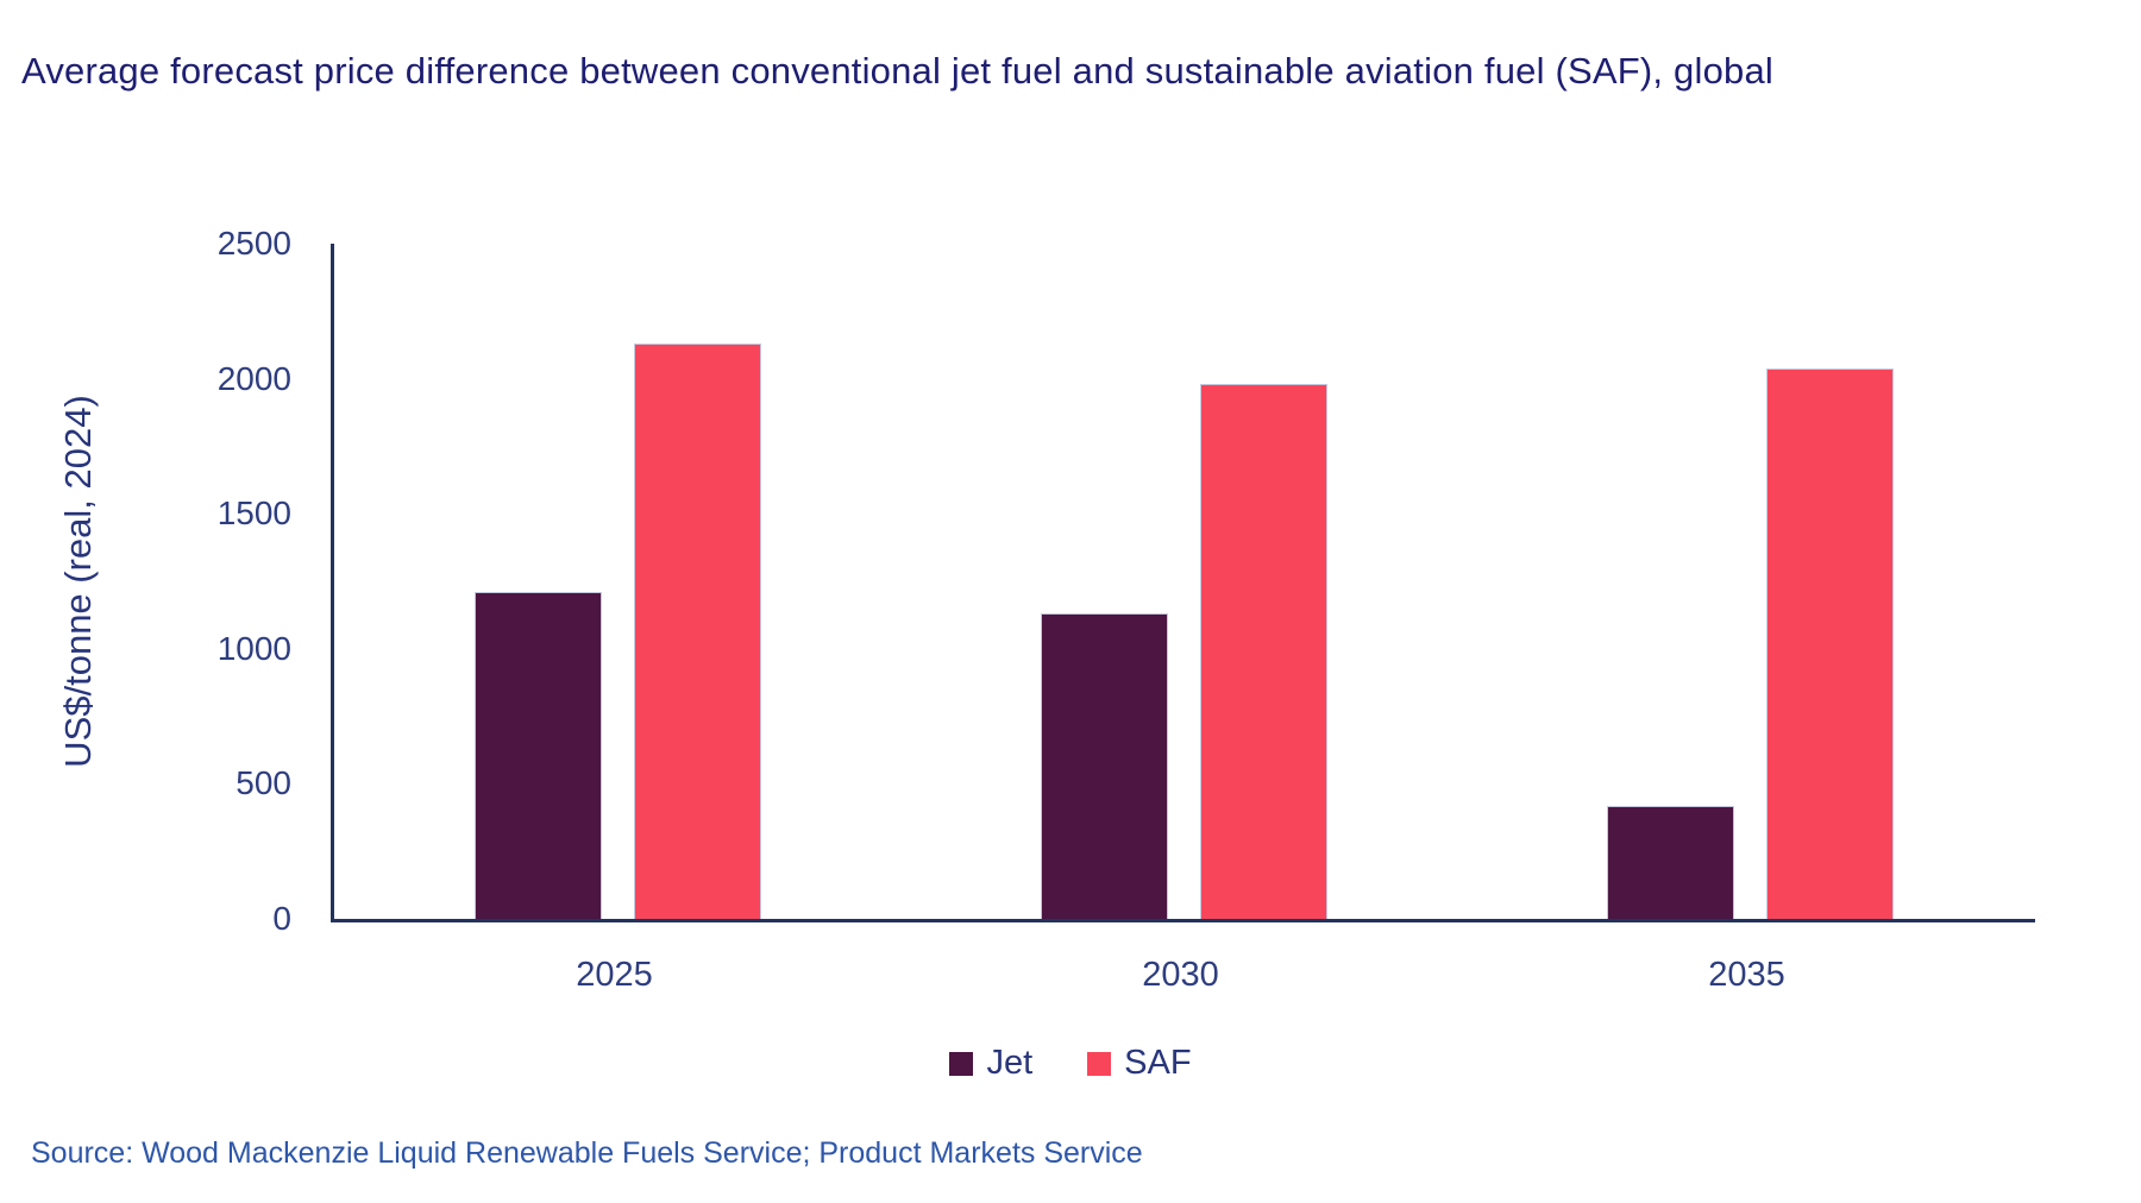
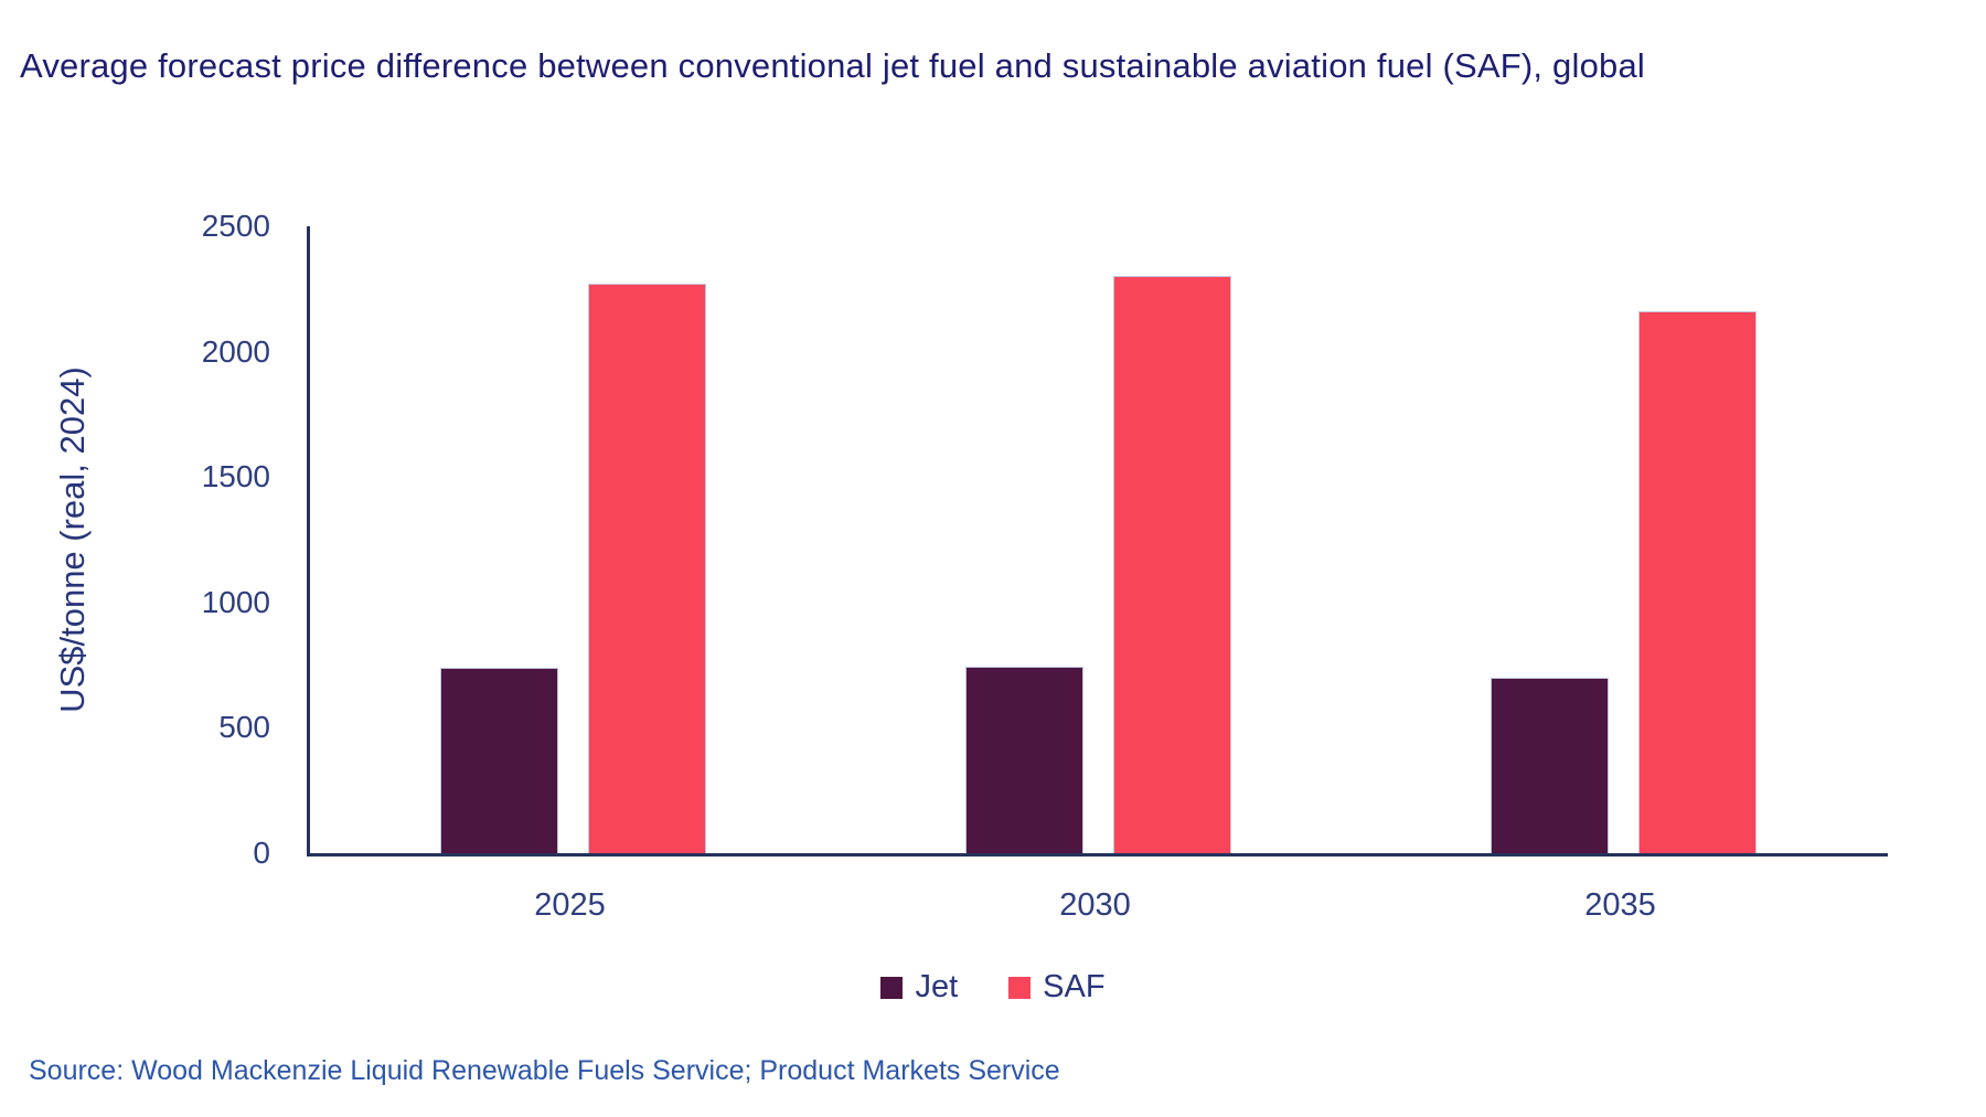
Jet/2025: 1210 -> 740
SAF/2025: 2130 -> 2270
Jet/2030: 1130 -> 740
SAF/2030: 1980 -> 2300
Jet/2035: 420 -> 700
SAF/2035: 2040 -> 2160
